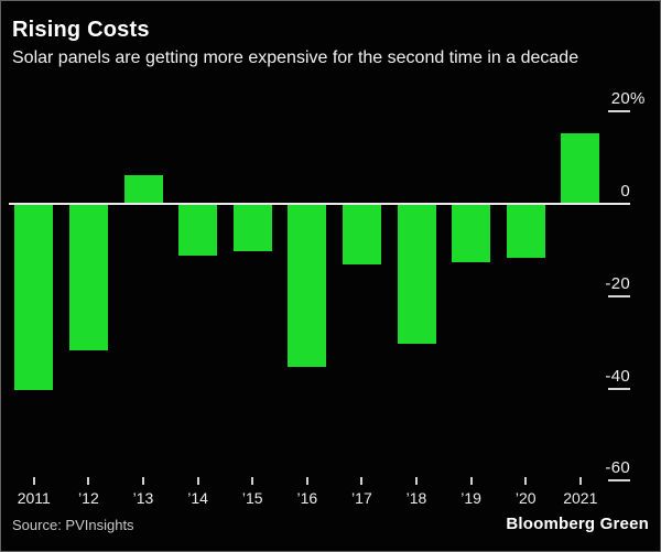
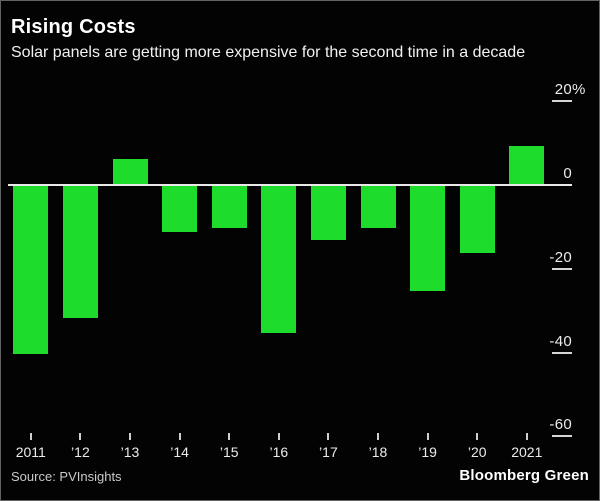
’18: -30 -> -10
’19: -12 -> -25
’20: -12 -> -16
2021: 15 -> 9
